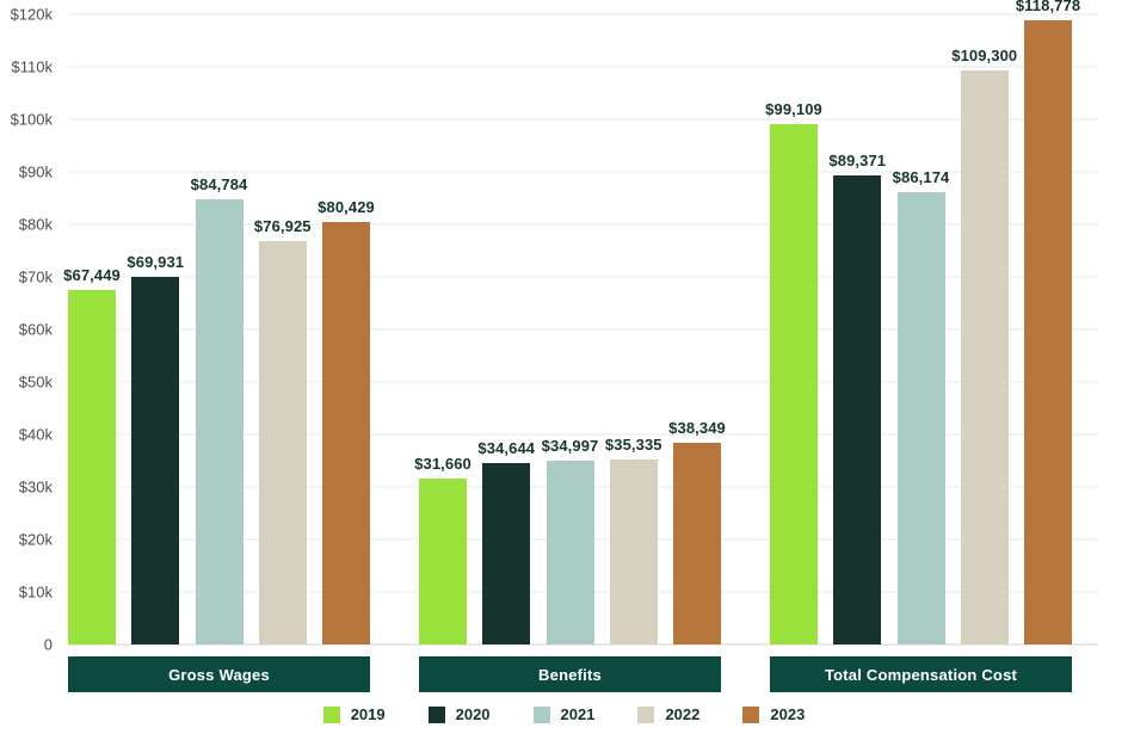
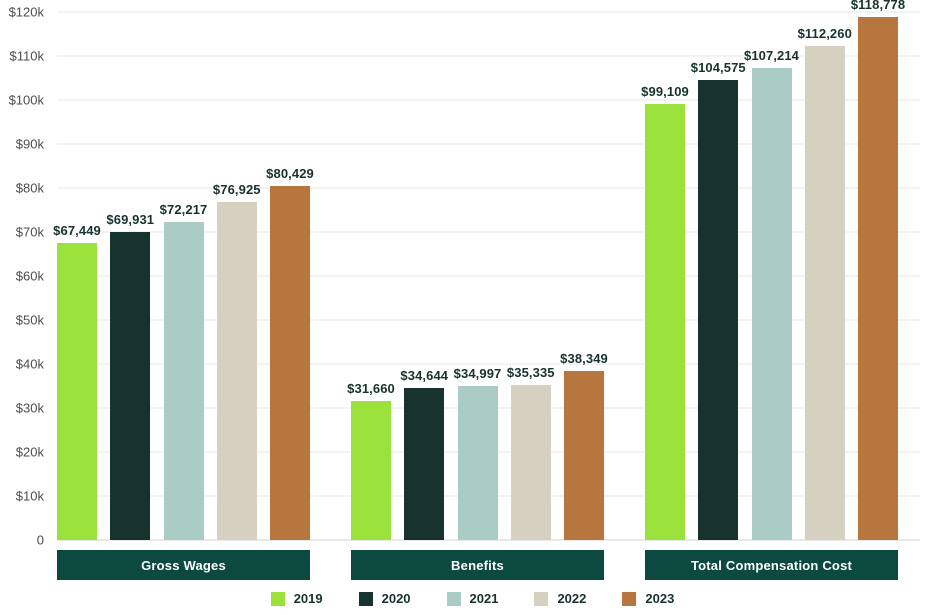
2021/Gross Wages: $84,784 -> $72,217
2020/Total Compensation Cost: $89,371 -> $104,575
2021/Total Compensation Cost: $86,174 -> $107,214
2022/Total Compensation Cost: $109,300 -> $112,260
